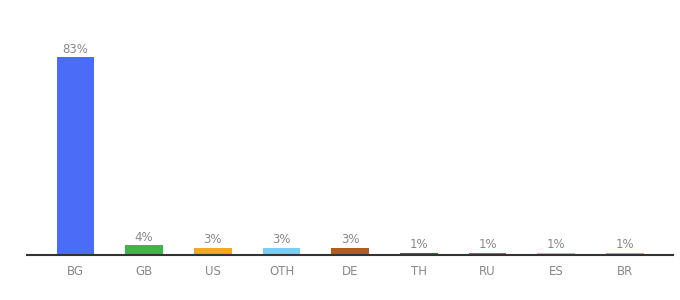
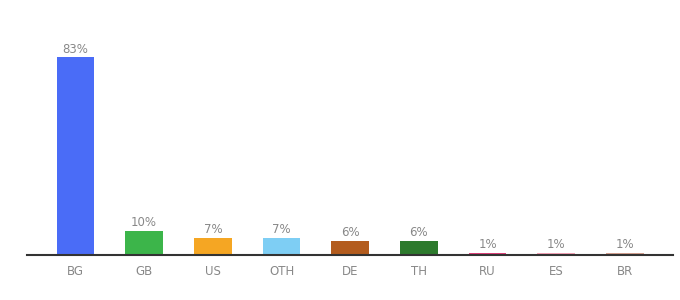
GB: 4% -> 10%
US: 3% -> 7%
OTH: 3% -> 7%
DE: 3% -> 6%
TH: 1% -> 6%
